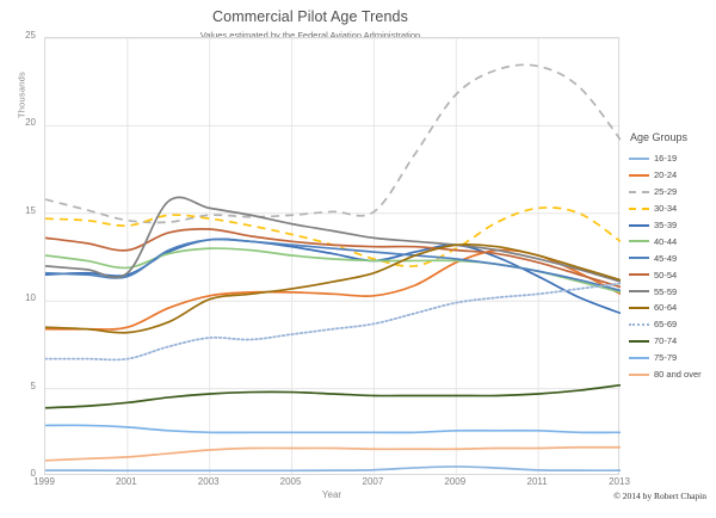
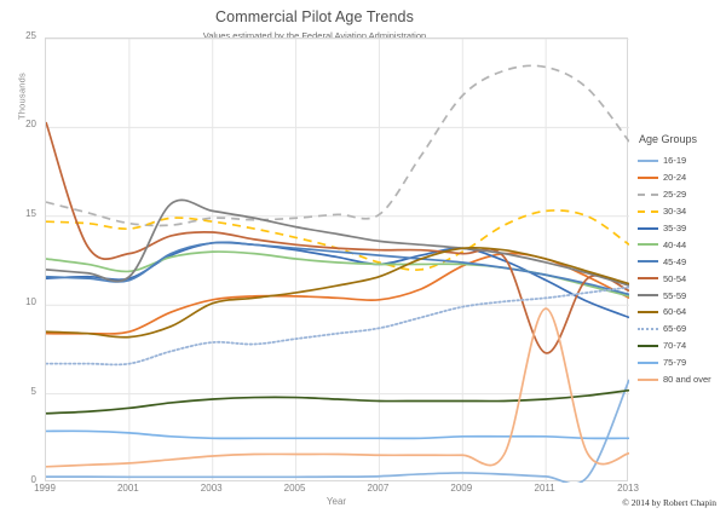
50-54/1999: 13.6 -> 20.3
50-54/2011: 12.2 -> 7.3
80 and over/2011: 1.6 -> 9.8
16-19/2013: 0.3 -> 5.8
